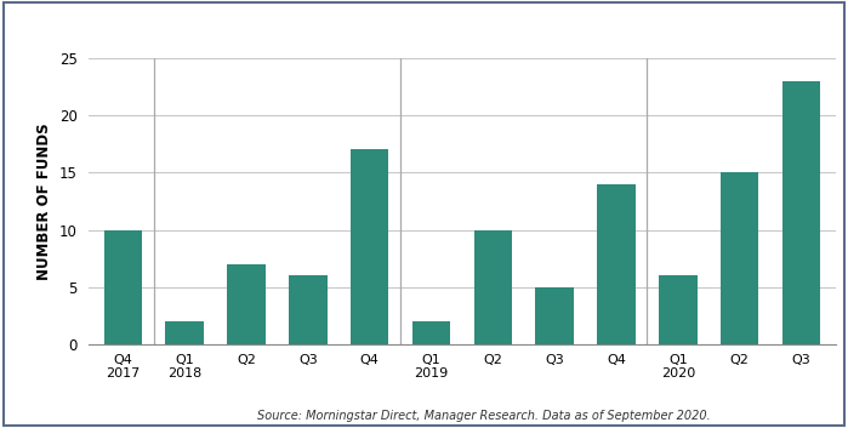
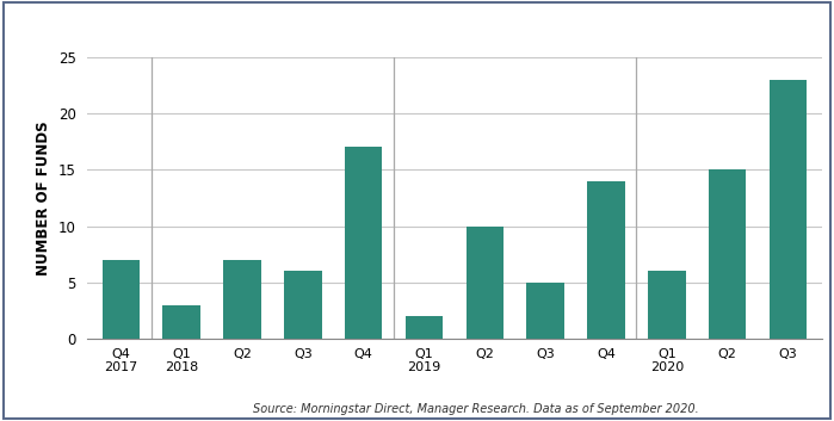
Q4 2017: 10 -> 7
Q1 2018: 2 -> 3
